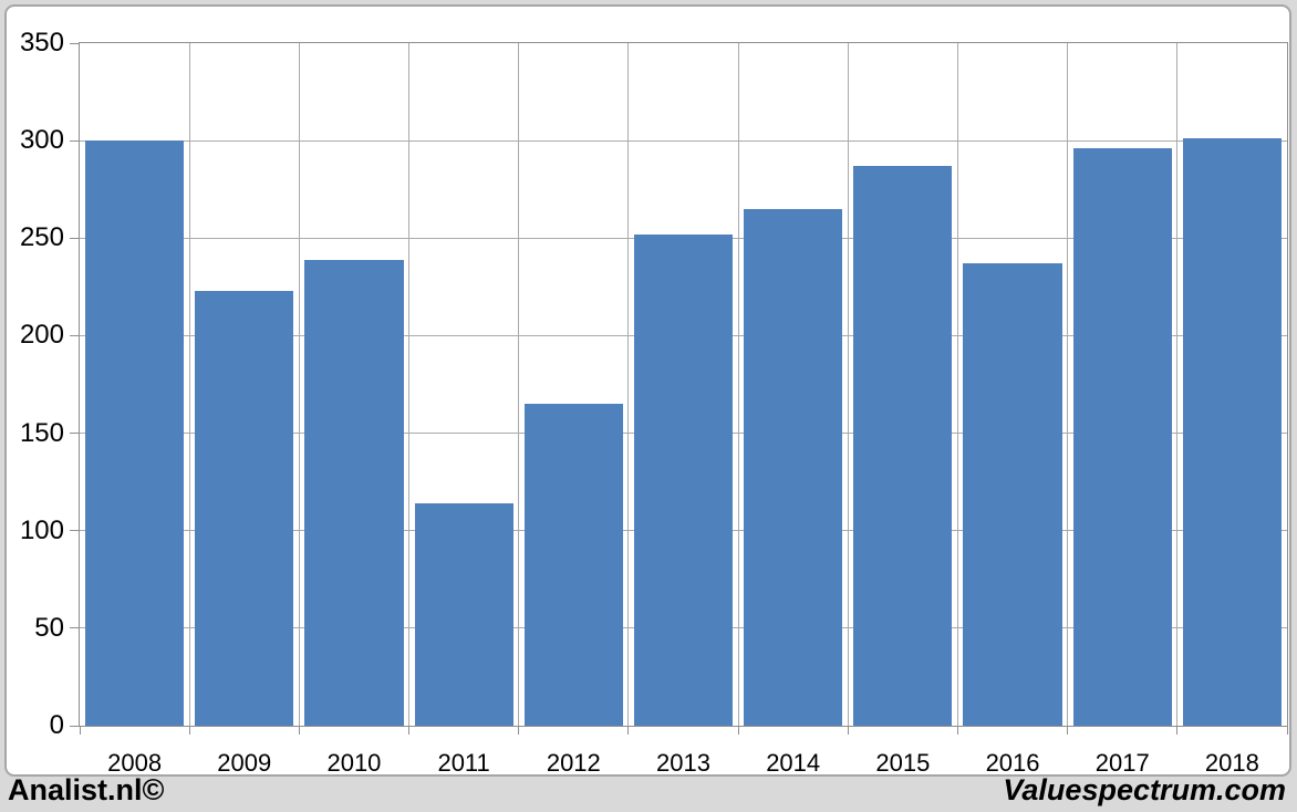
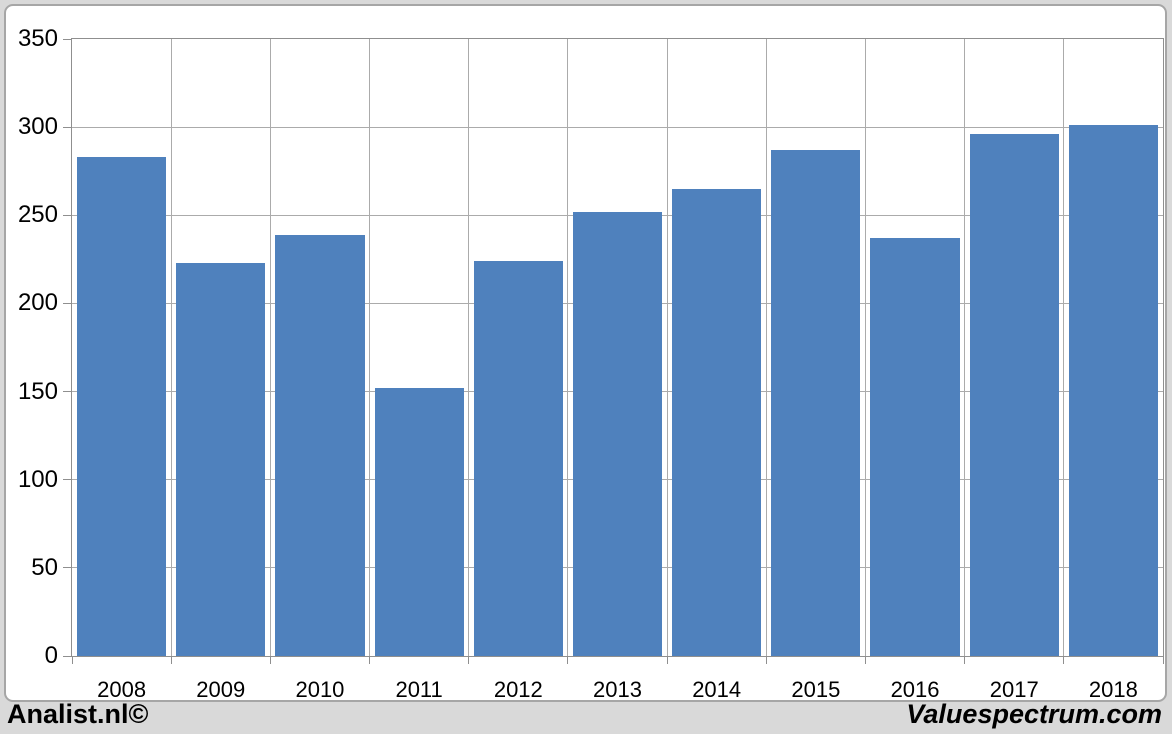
2008: 300 -> 283
2011: 114 -> 152
2012: 165 -> 224
